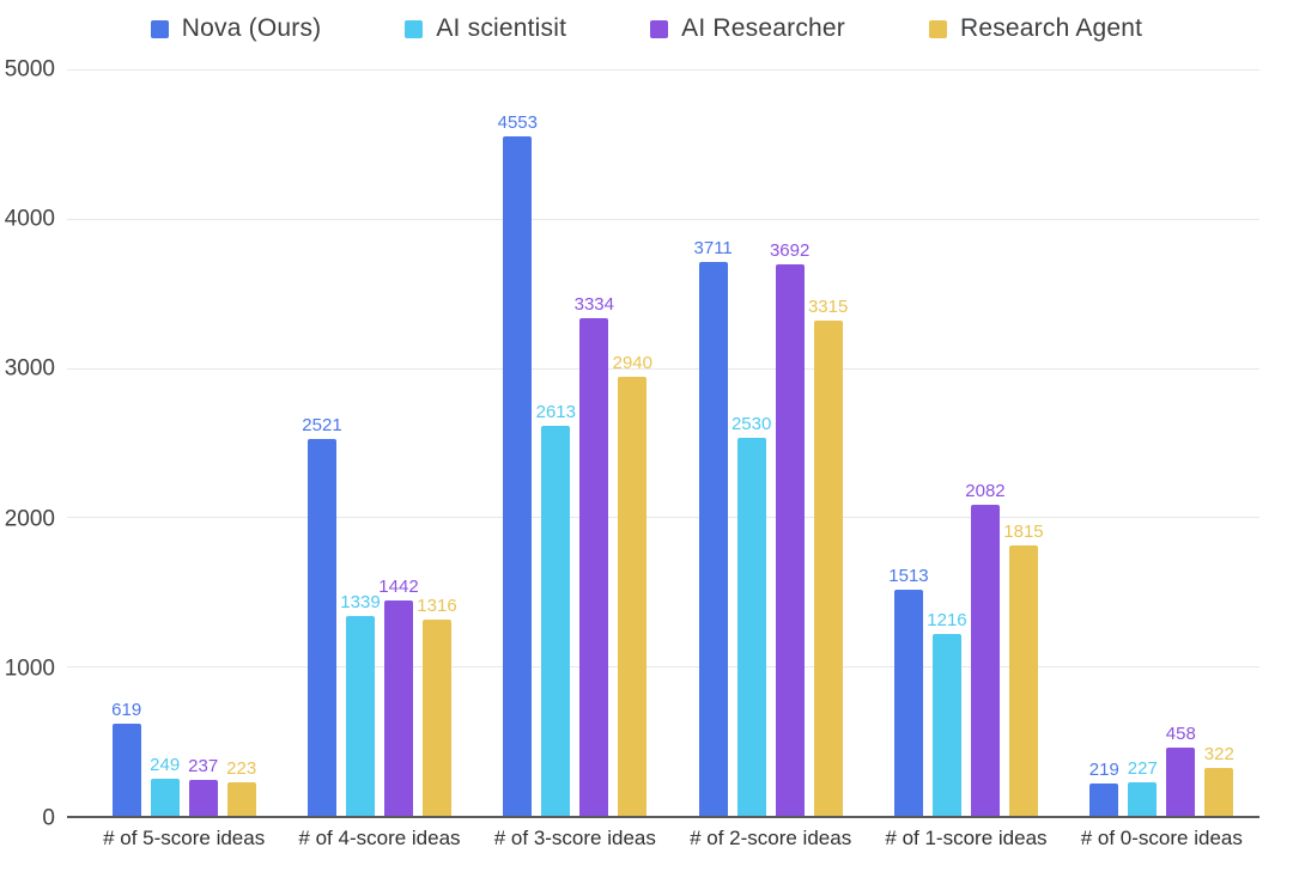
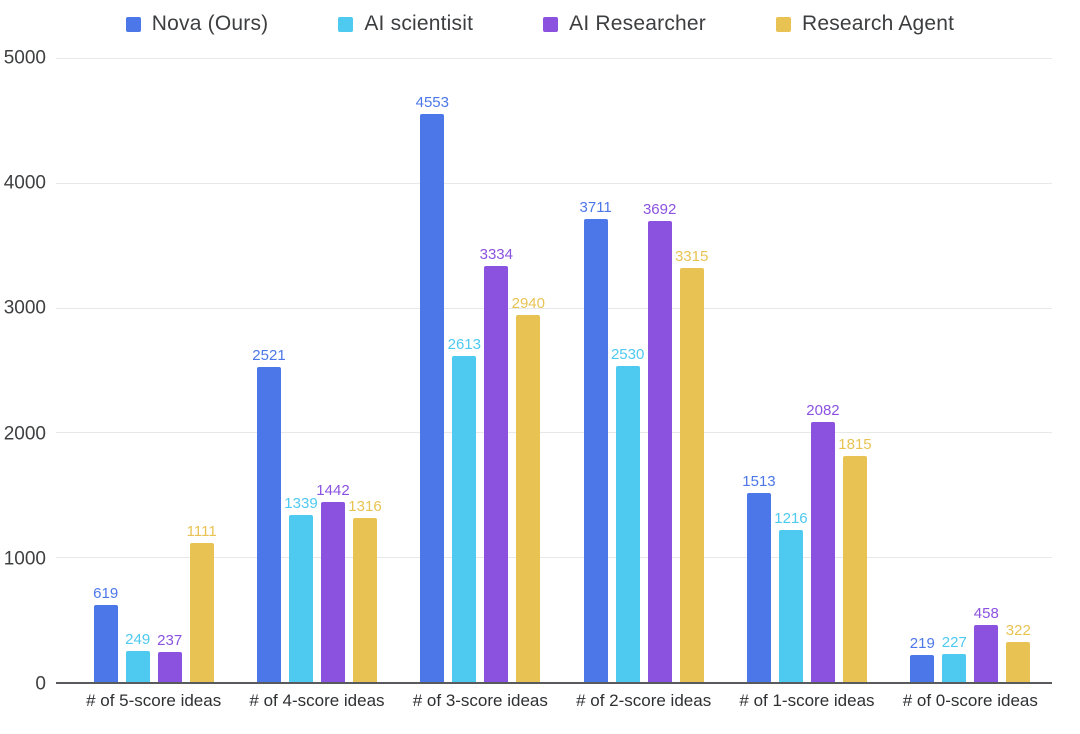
Research Agent/# of 5-score ideas: 223 -> 1111
